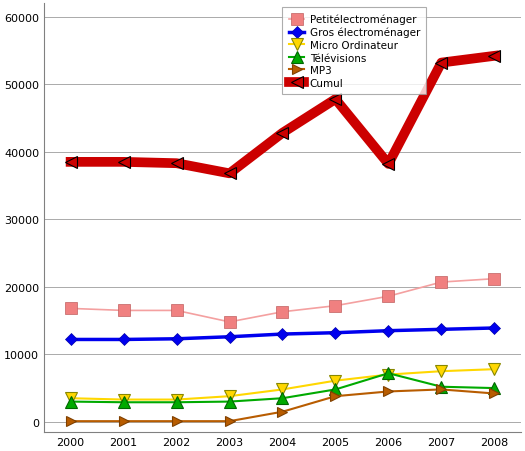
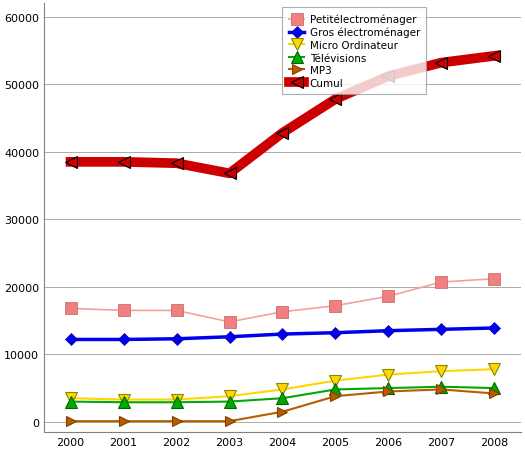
Télévisions/2006: 7200 -> 5000
Cumul/2006: 38200 -> 51200
